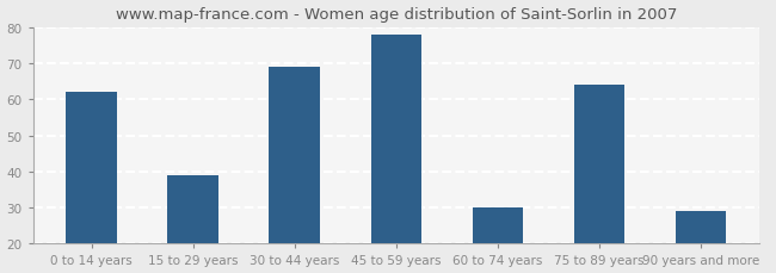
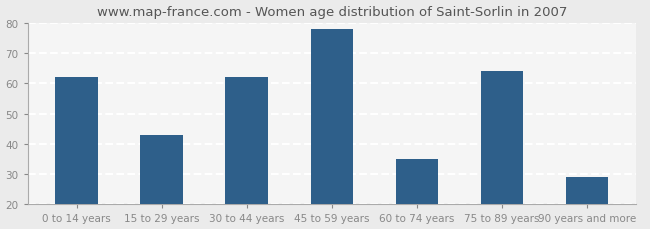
15 to 29 years: 39 -> 43
30 to 44 years: 69 -> 62
60 to 74 years: 30 -> 35
